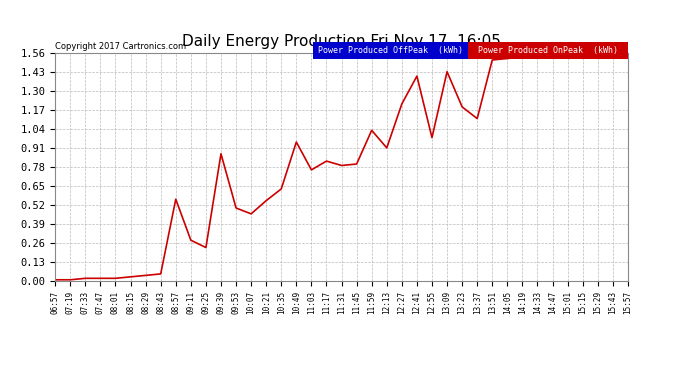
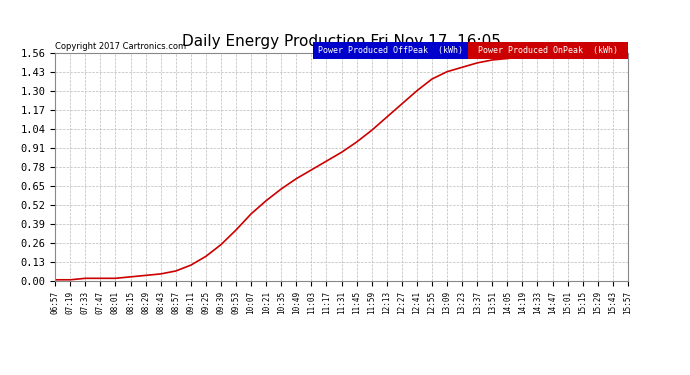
08:57: 0.56 -> 0.07
09:11: 0.28 -> 0.11
09:25: 0.23 -> 0.17
09:39: 0.87 -> 0.25
09:53: 0.50 -> 0.35
10:49: 0.95 -> 0.70
11:31: 0.79 -> 0.88
11:45: 0.80 -> 0.95
12:13: 0.91 -> 1.12
12:41: 1.40 -> 1.30
12:55: 0.98 -> 1.38
13:23: 1.19 -> 1.46
13:37: 1.11 -> 1.49
